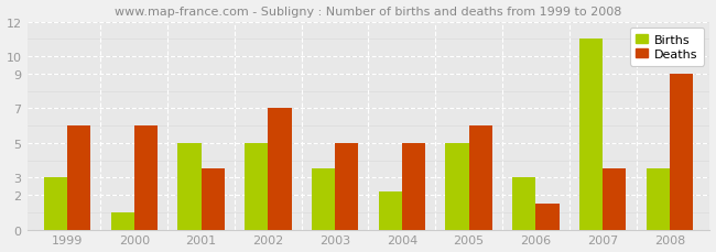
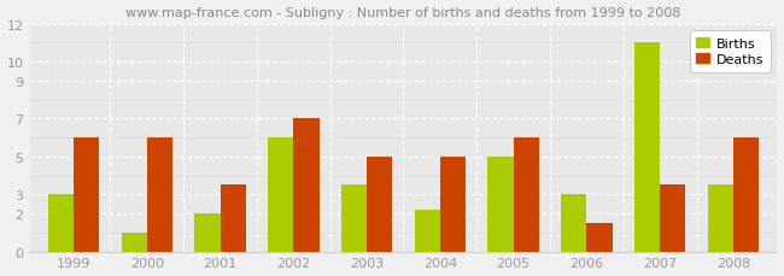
Births/2001: 5.0 -> 2.0
Births/2002: 5.0 -> 6.0
Deaths/2008: 9.0 -> 6.0
